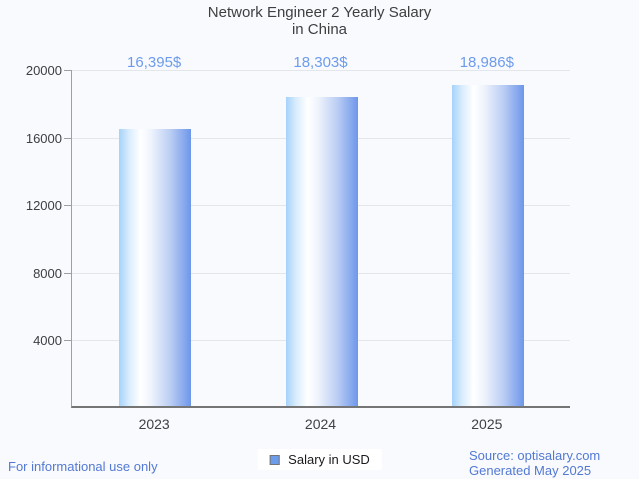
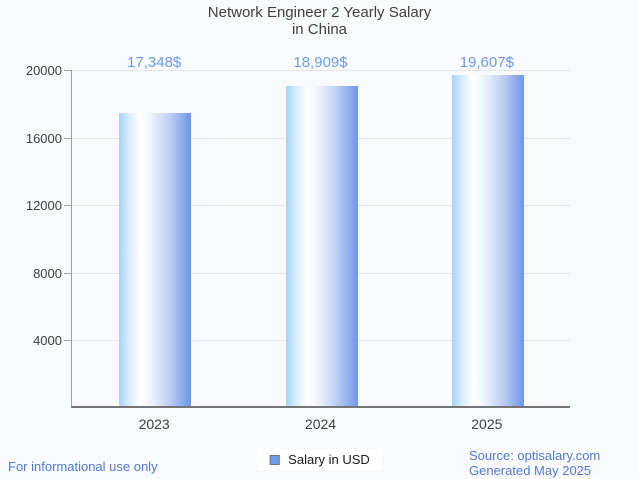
2023: 16,395 -> 17,348
2024: 18,303 -> 18,909
2025: 18,986 -> 19,607
